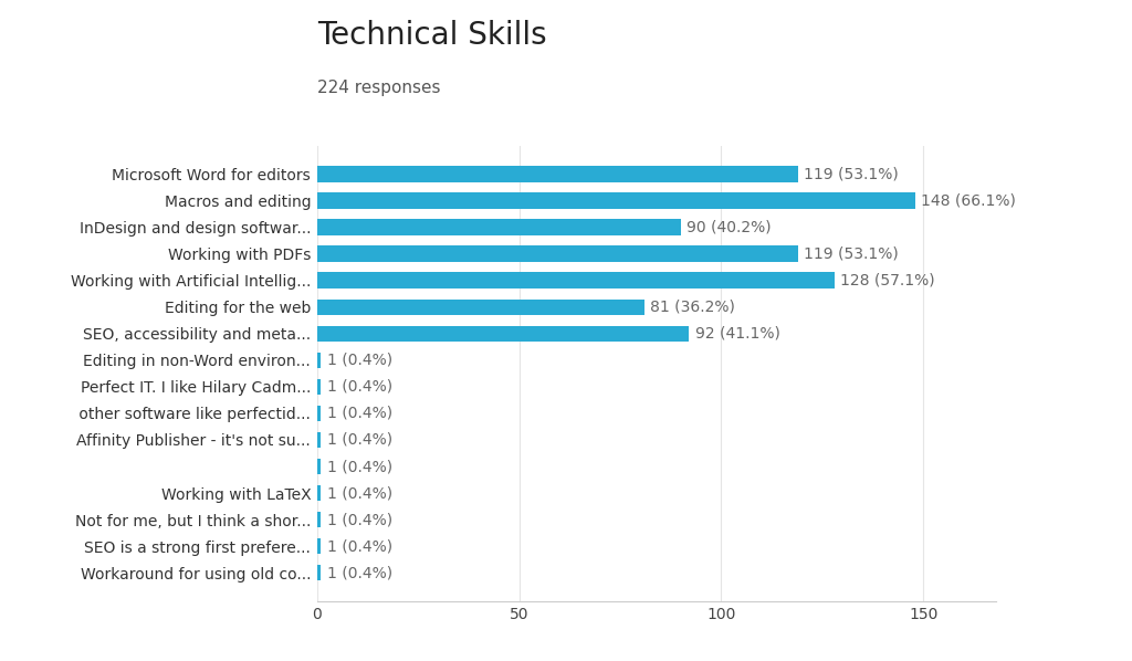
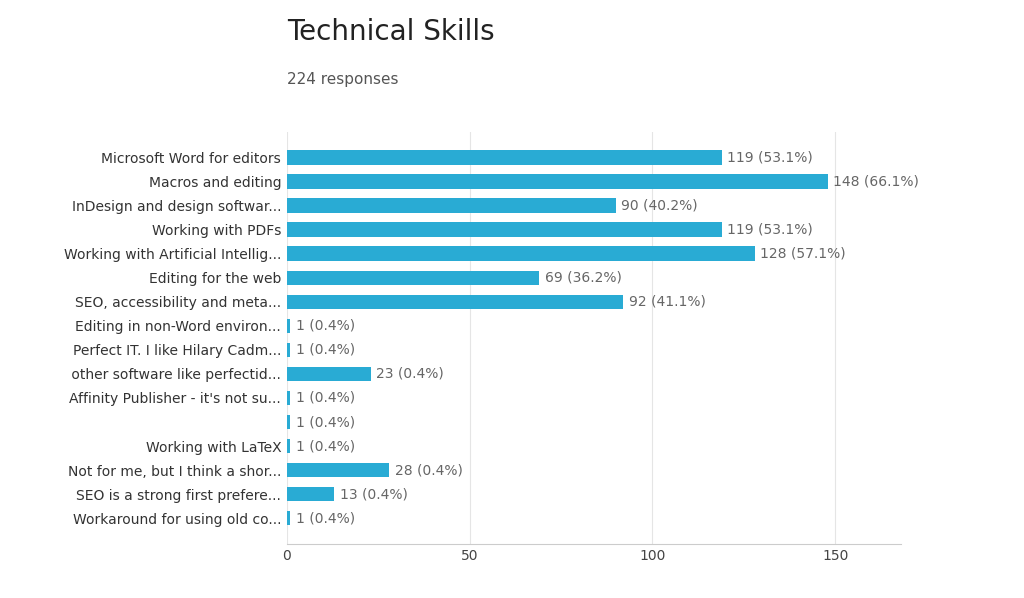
Editing for the web: 81 -> 69
other software like perfectid...: 1 -> 23
Not for me, but I think a shor...: 1 -> 28
SEO is a strong first prefere...: 1 -> 13
